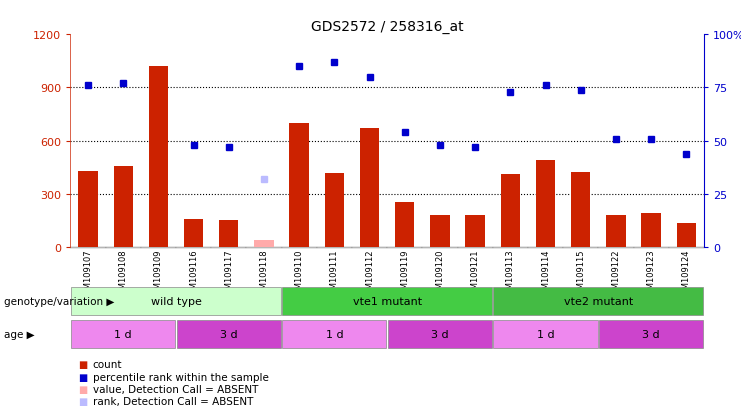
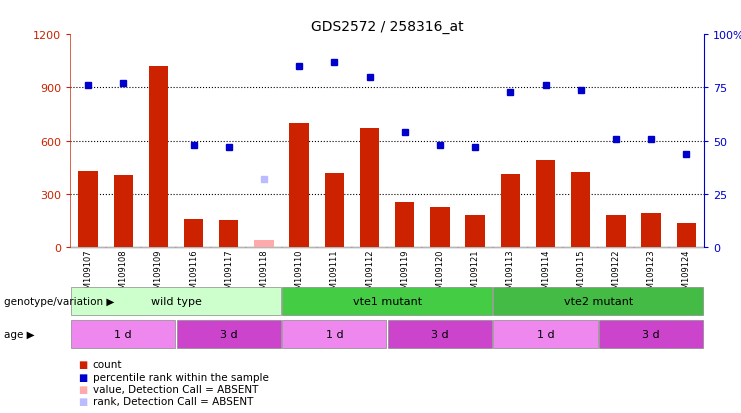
GSM109108: 460 -> 410
GSM109120: 180 -> 230
